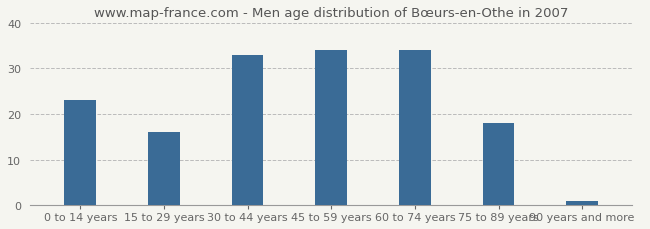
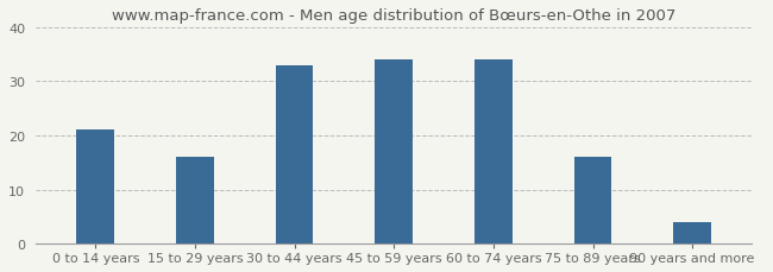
0 to 14 years: 23 -> 21
75 to 89 years: 18 -> 16
90 years and more: 1 -> 4
